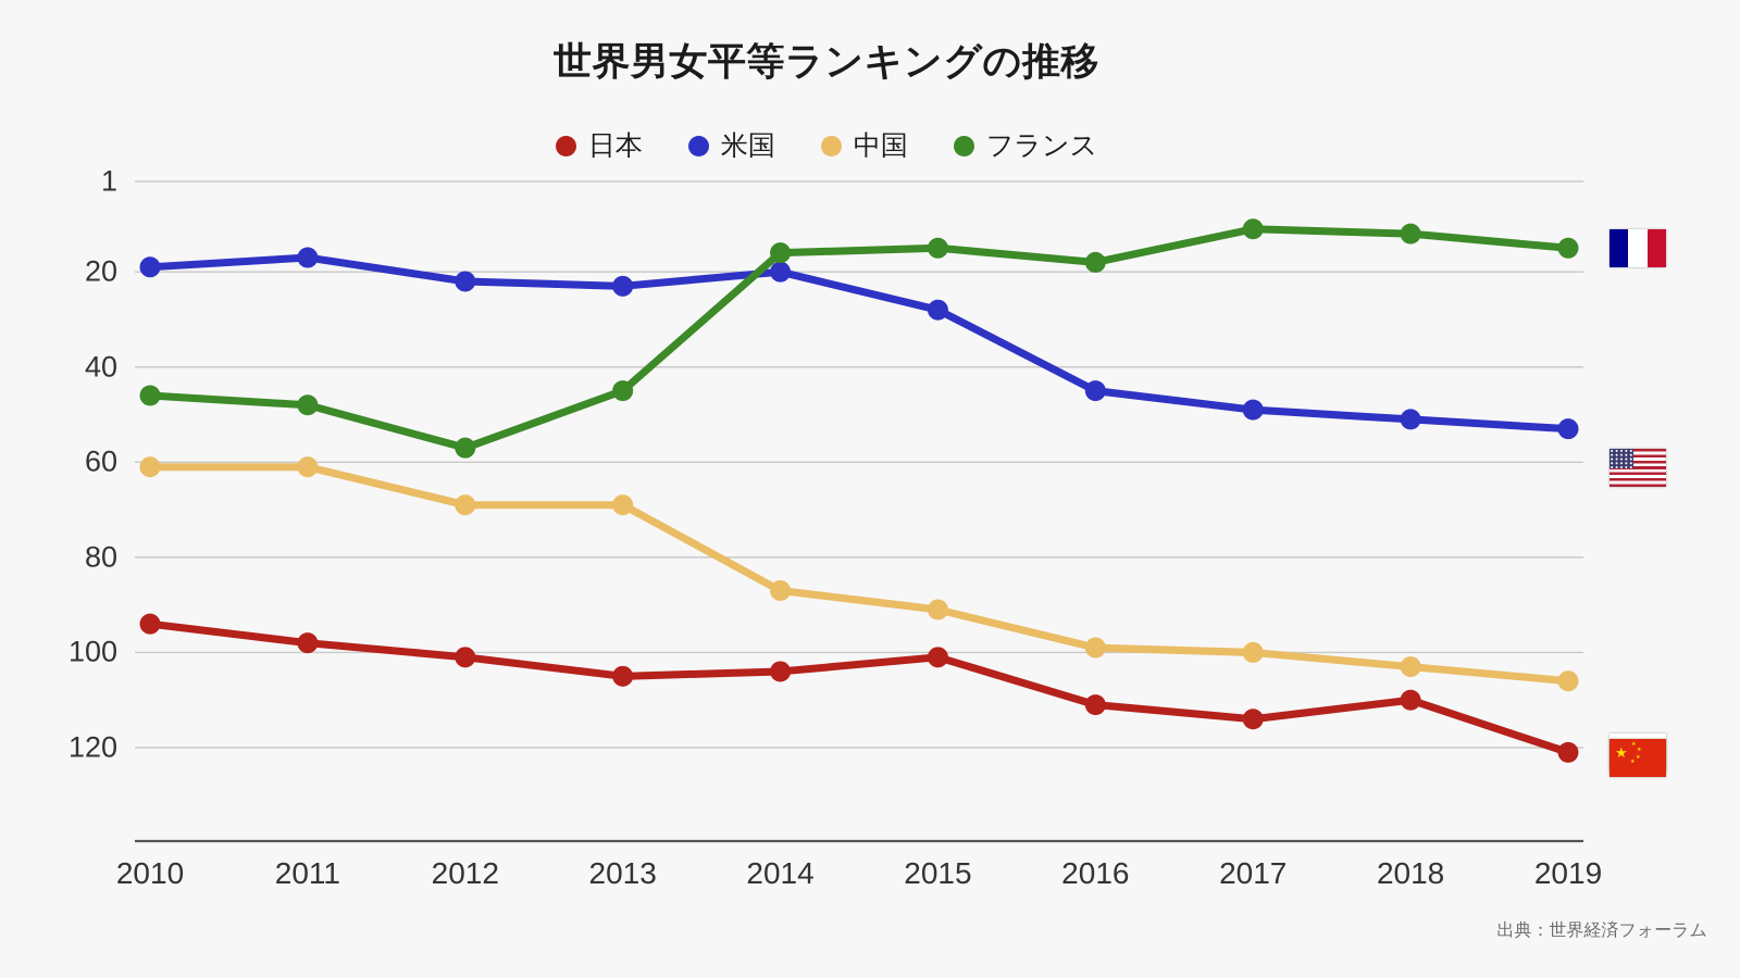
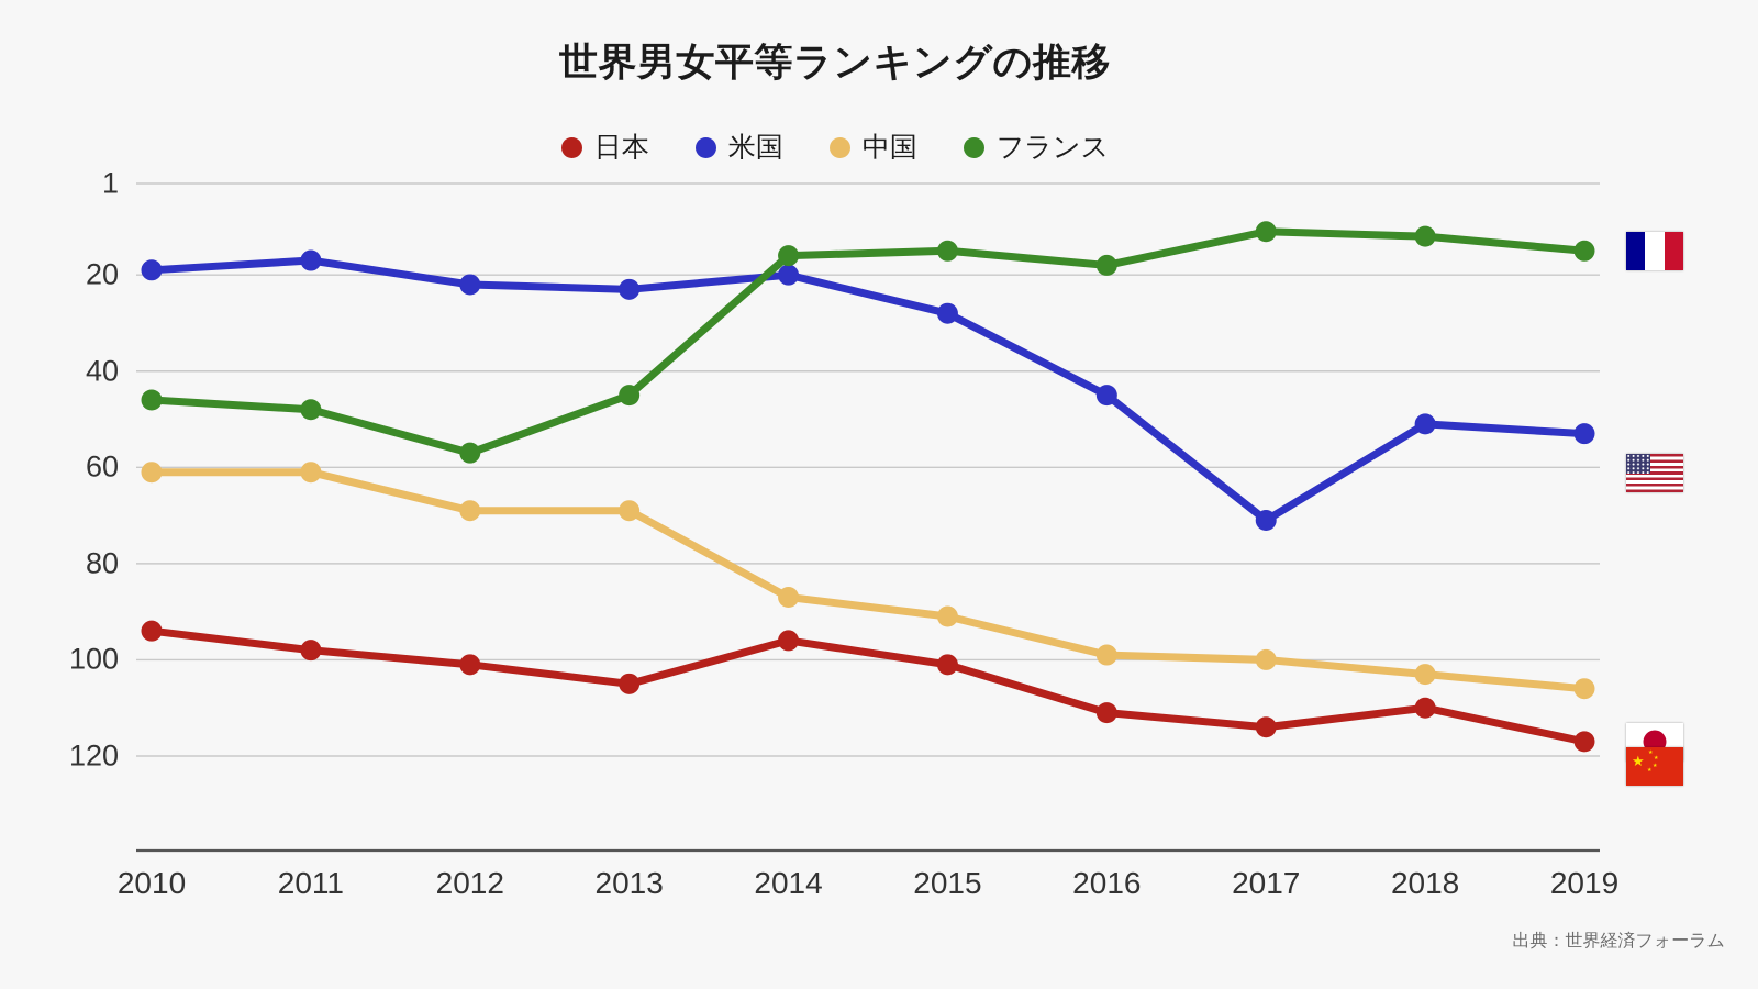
日本/2014: 104 -> 96
米国/2017: 49 -> 71
日本/2019: 121 -> 117
